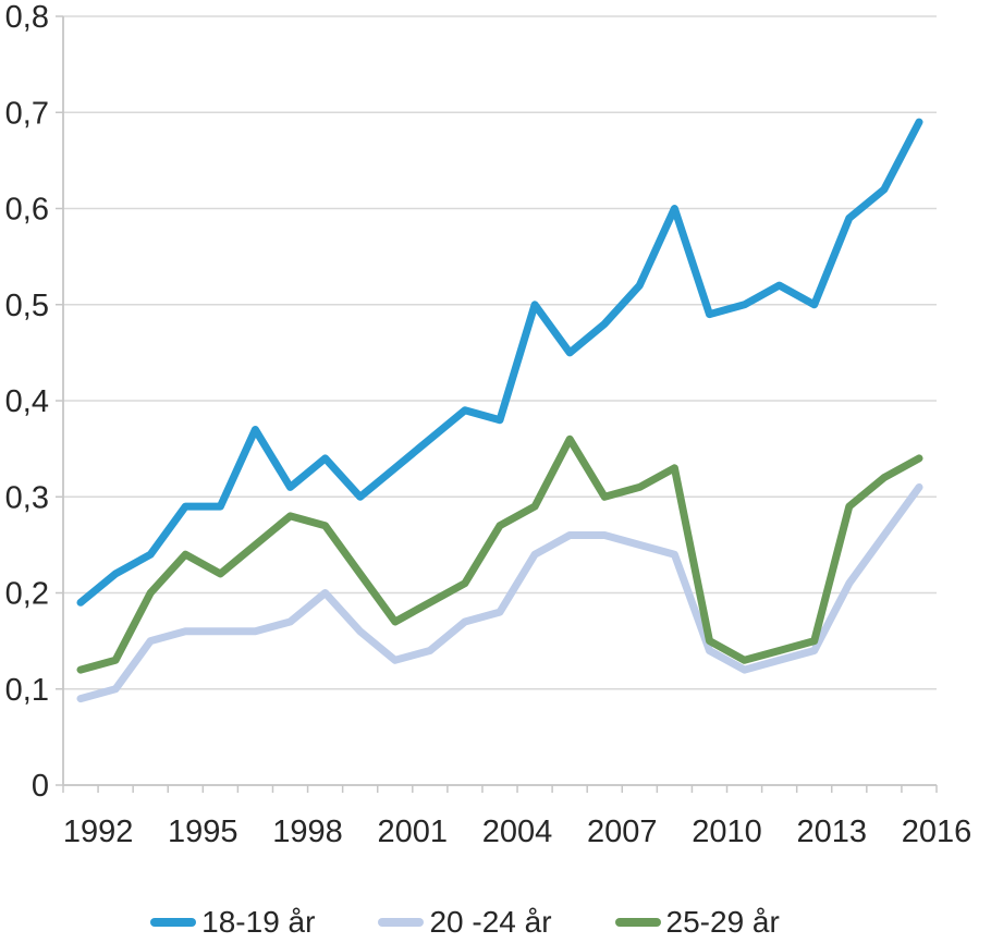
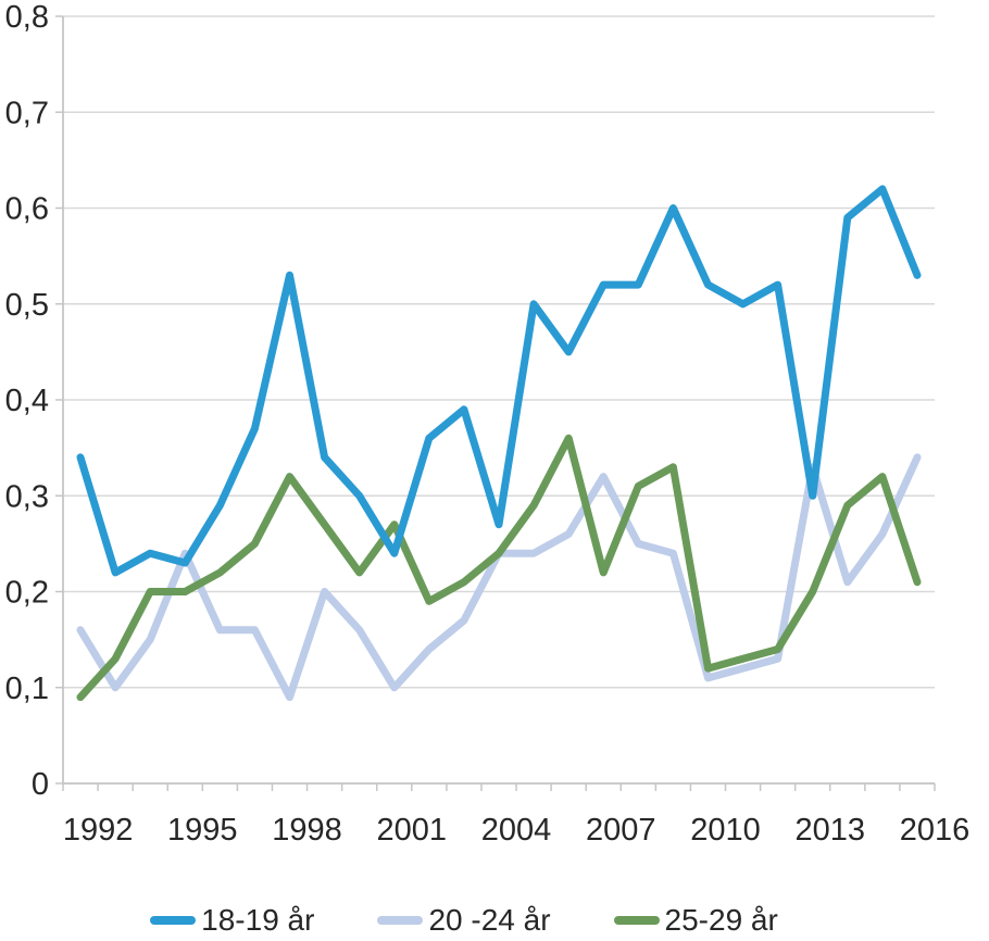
18-19 år/1992: 0,19 -> 0,34
20 -24 år/1992: 0,09 -> 0,16
25-29 år/1992: 0,12 -> 0,09
18-19 år/1995: 0,29 -> 0,23
20 -24 år/1995: 0,16 -> 0,24
25-29 år/1995: 0,24 -> 0,20
18-19 år/1998: 0,31 -> 0,53
20 -24 år/1998: 0,17 -> 0,09
25-29 år/1998: 0,28 -> 0,32
18-19 år/2001: 0,33 -> 0,24
20 -24 år/2001: 0,13 -> 0,10
25-29 år/2001: 0,17 -> 0,27
18-19 år/2004: 0,38 -> 0,27
20 -24 år/2004: 0,18 -> 0,24
25-29 år/2004: 0,27 -> 0,24
18-19 år/2007: 0,48 -> 0,52
20 -24 år/2007: 0,26 -> 0,32
25-29 år/2007: 0,30 -> 0,22
18-19 år/2010: 0,49 -> 0,52
20 -24 år/2010: 0,14 -> 0,11
25-29 år/2010: 0,15 -> 0,12
18-19 år/2013: 0,50 -> 0,30
20 -24 år/2013: 0,14 -> 0,33
25-29 år/2013: 0,15 -> 0,20
18-19 år/2016: 0,69 -> 0,53
20 -24 år/2016: 0,31 -> 0,34
25-29 år/2016: 0,34 -> 0,21
